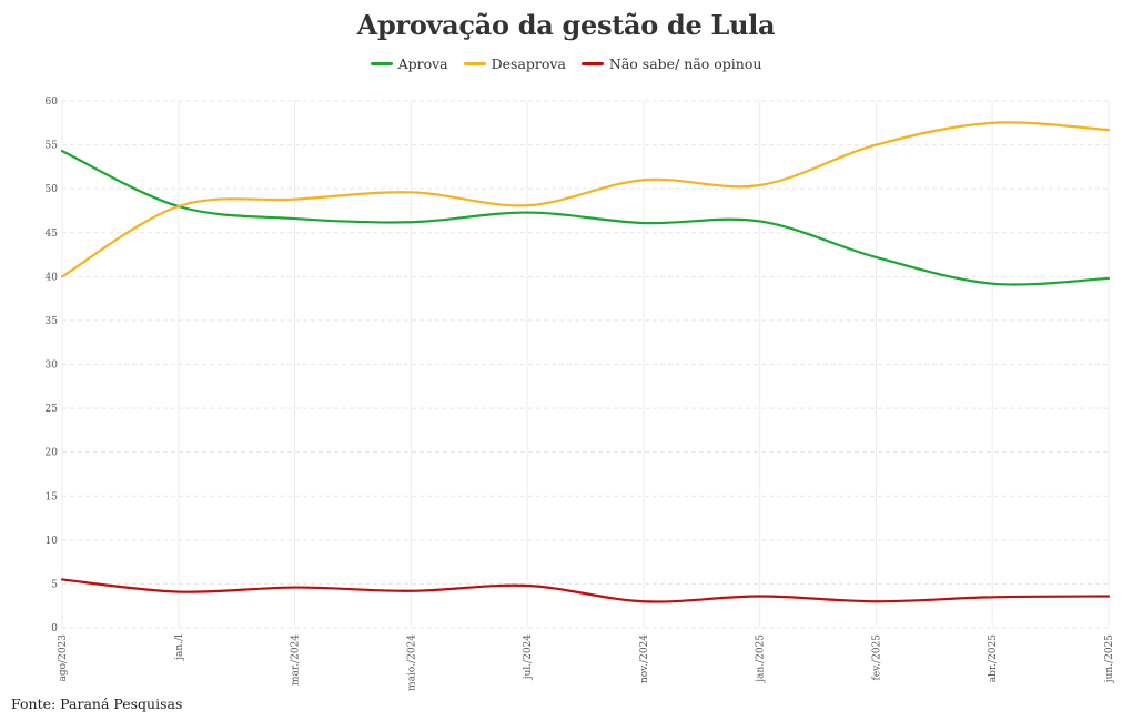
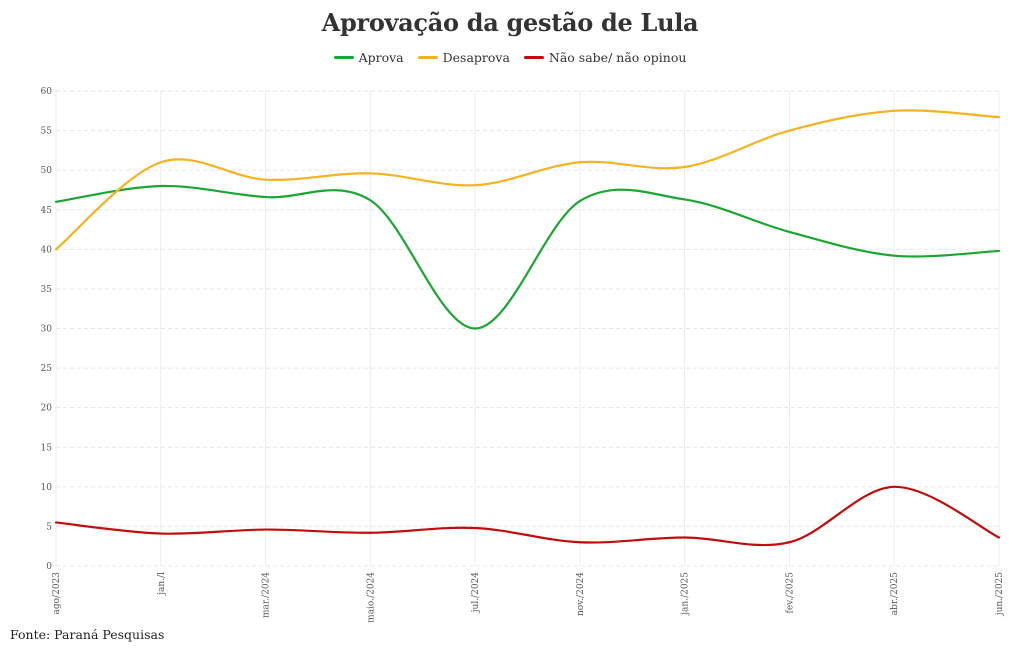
Aprova/ago/2023: 54 -> 46
Desaprova/jan./l: 48 -> 51
Aprova/jul./2024: 47 -> 30
Não sabe/ não opinou/abr./2025: 4 -> 10
